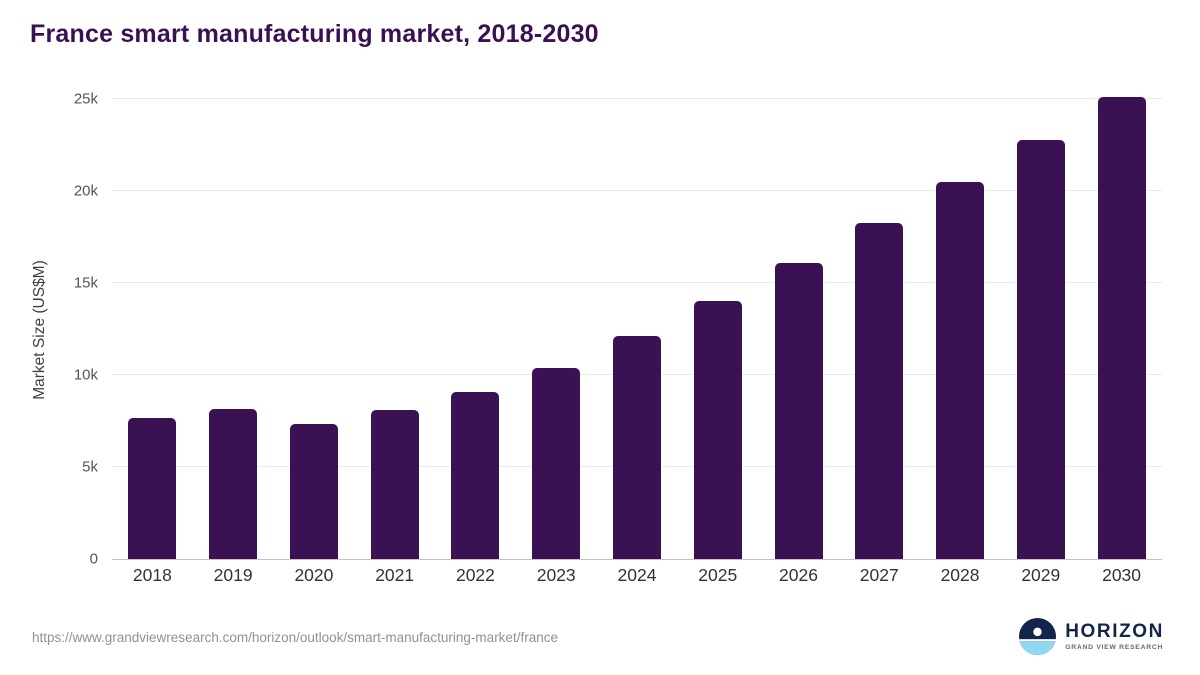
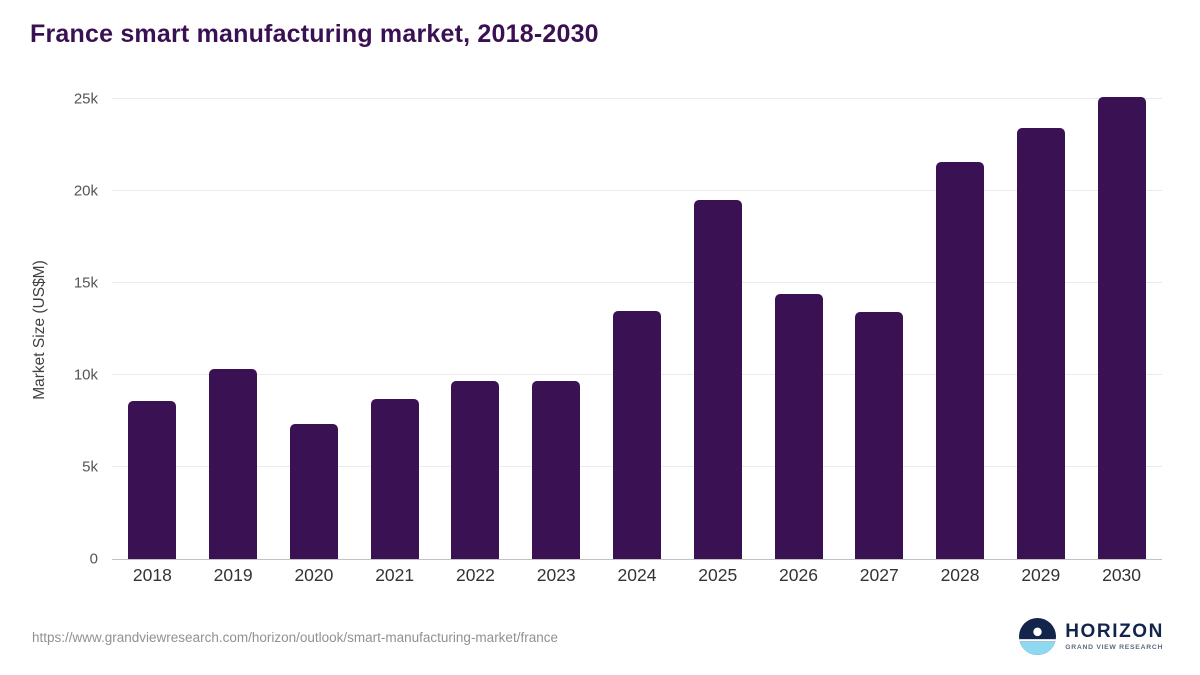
2018: 7.6k -> 8.6k
2019: 8.2k -> 10.3k
2021: 8.1k -> 8.7k
2022: 9.1k -> 9.7k
2023: 10.4k -> 9.7k
2024: 12.1k -> 13.5k
2025: 14.0k -> 19.5k
2026: 16.1k -> 14.4k
2027: 18.2k -> 13.4k
2028: 20.5k -> 21.6k
2029: 22.8k -> 23.4k
